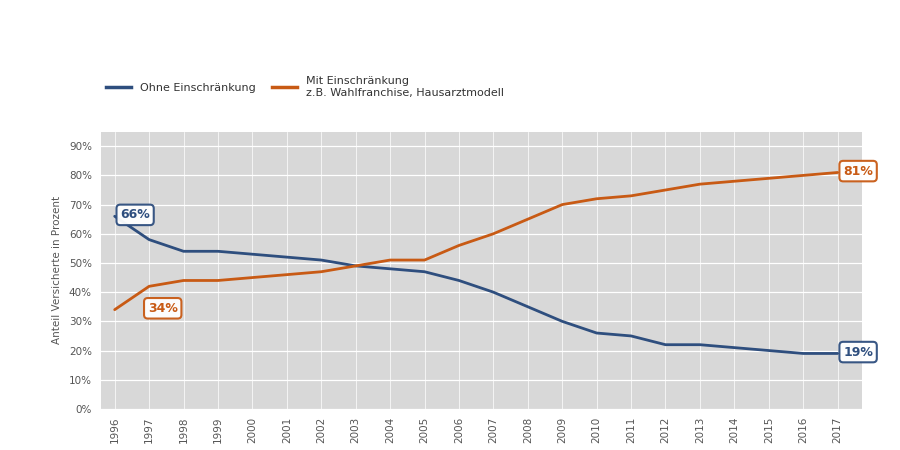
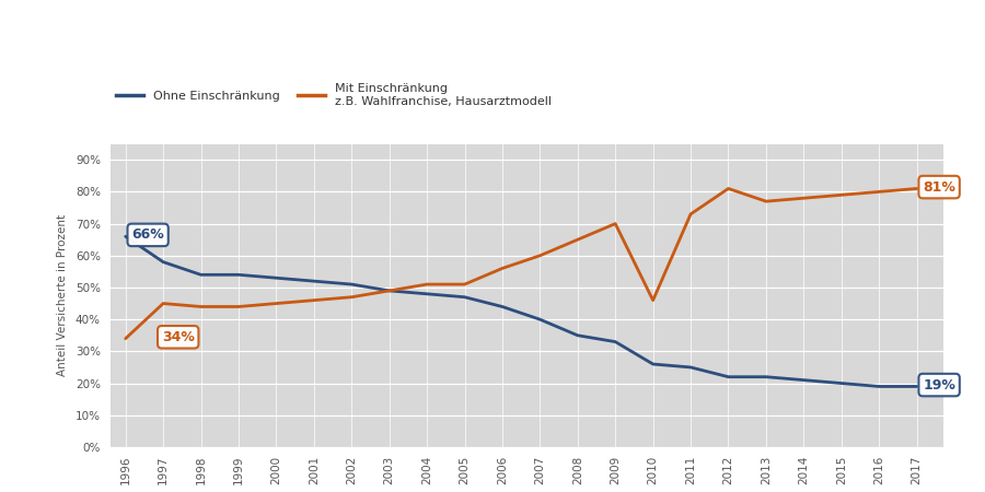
Mit Einschränkung z.B. Wahlfranchise, Hausarztmodell/1997: 42% -> 45%
Ohne Einschränkung/2009: 30% -> 33%
Mit Einschränkung z.B. Wahlfranchise, Hausarztmodell/2010: 72% -> 46%
Mit Einschränkung z.B. Wahlfranchise, Hausarztmodell/2012: 75% -> 81%
